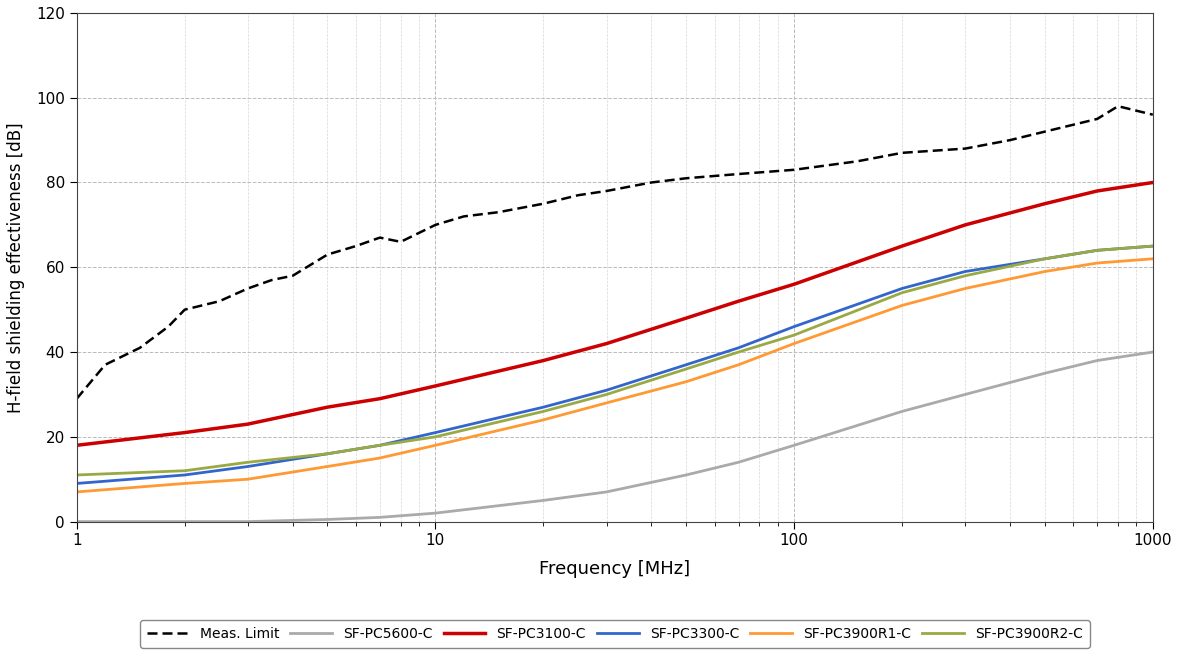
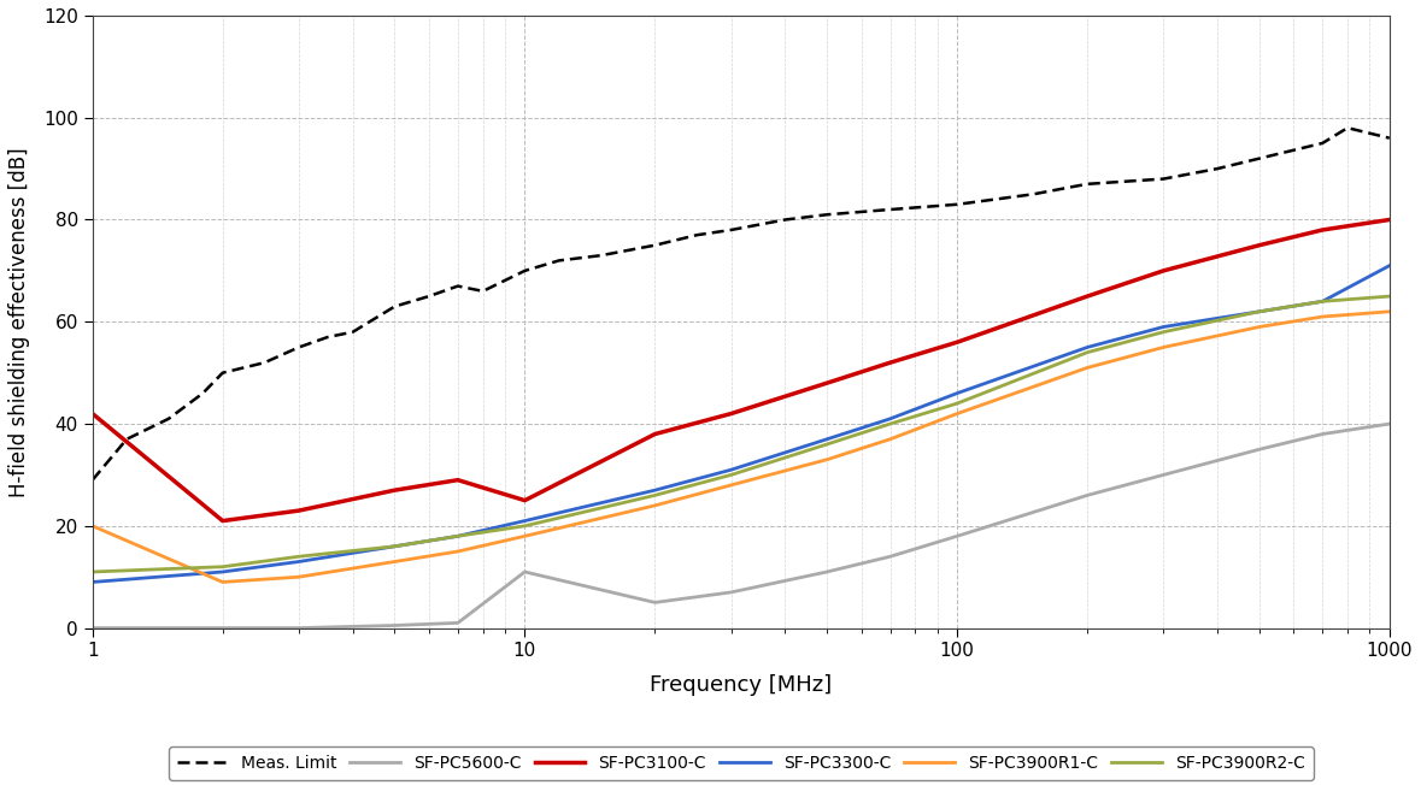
SF-PC3100-C/1: 18 -> 42
SF-PC3900R1-C/1: 7 -> 20
SF-PC5600-C/10: 2.0 -> 11.0
SF-PC3100-C/10: 32 -> 25
SF-PC3300-C/1000: 65 -> 71
